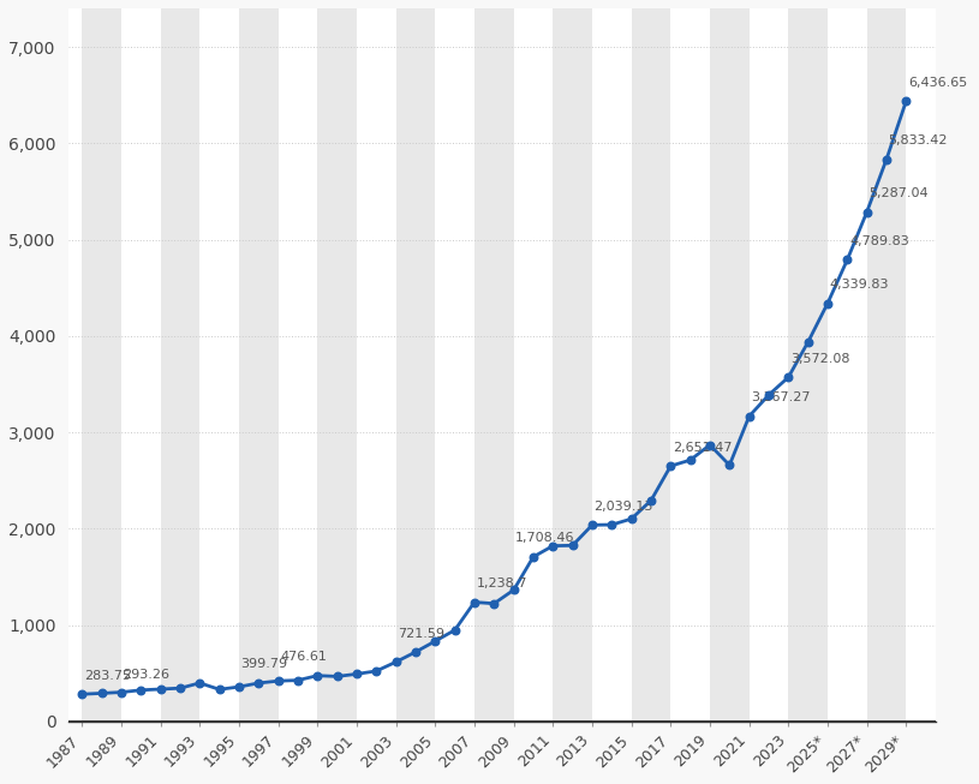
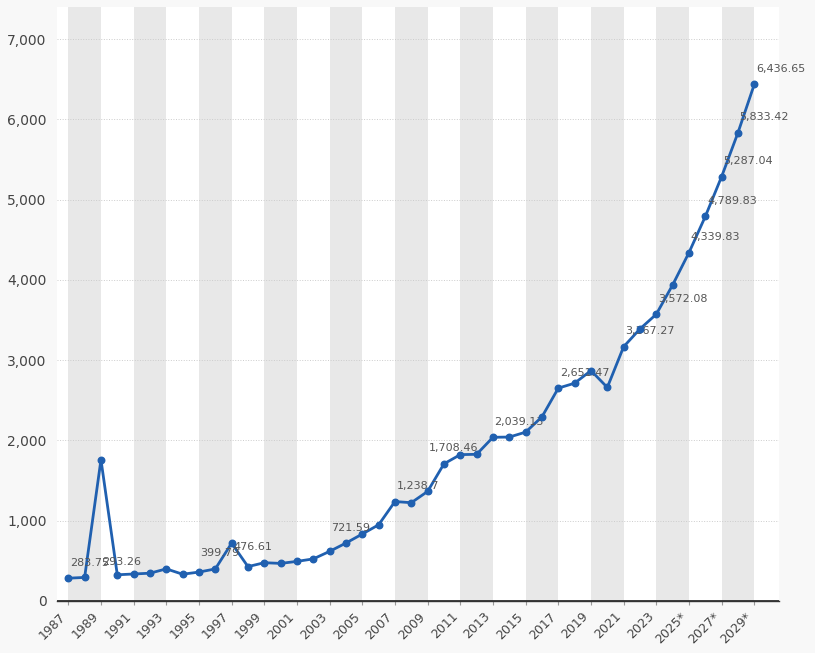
1989: 300 -> 1,760
1997: 420 -> 720
